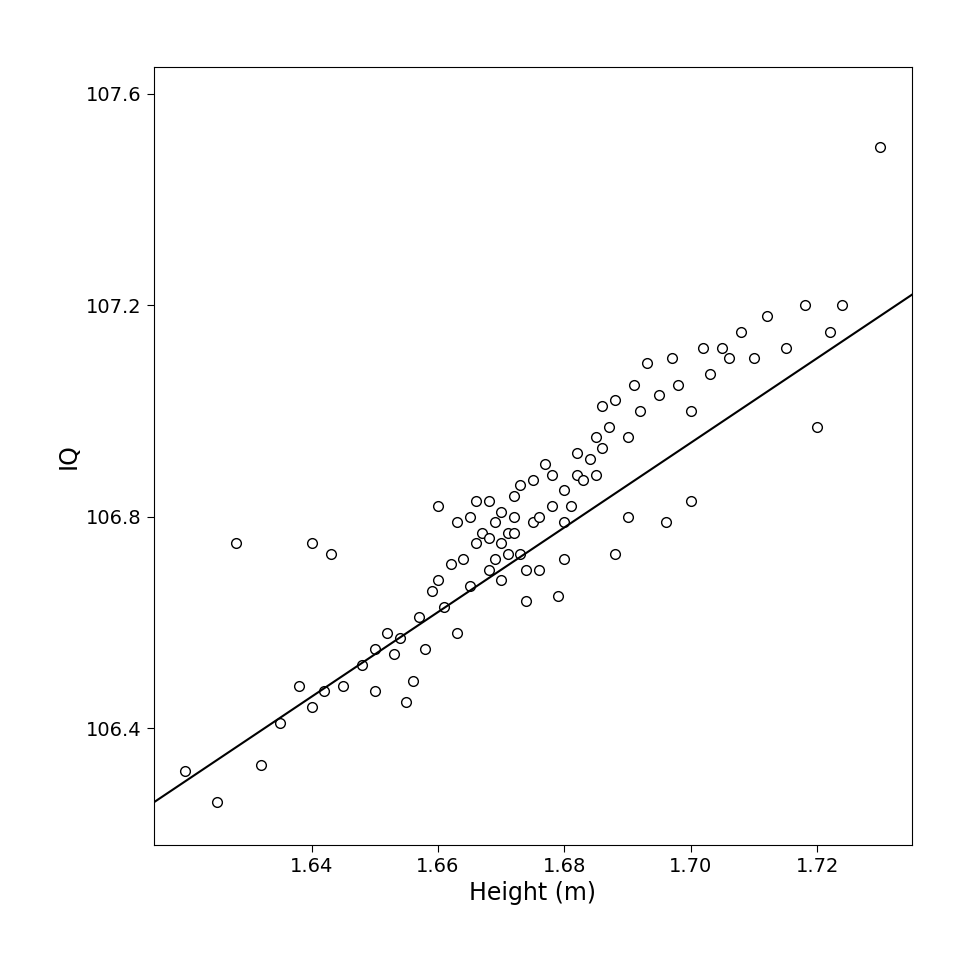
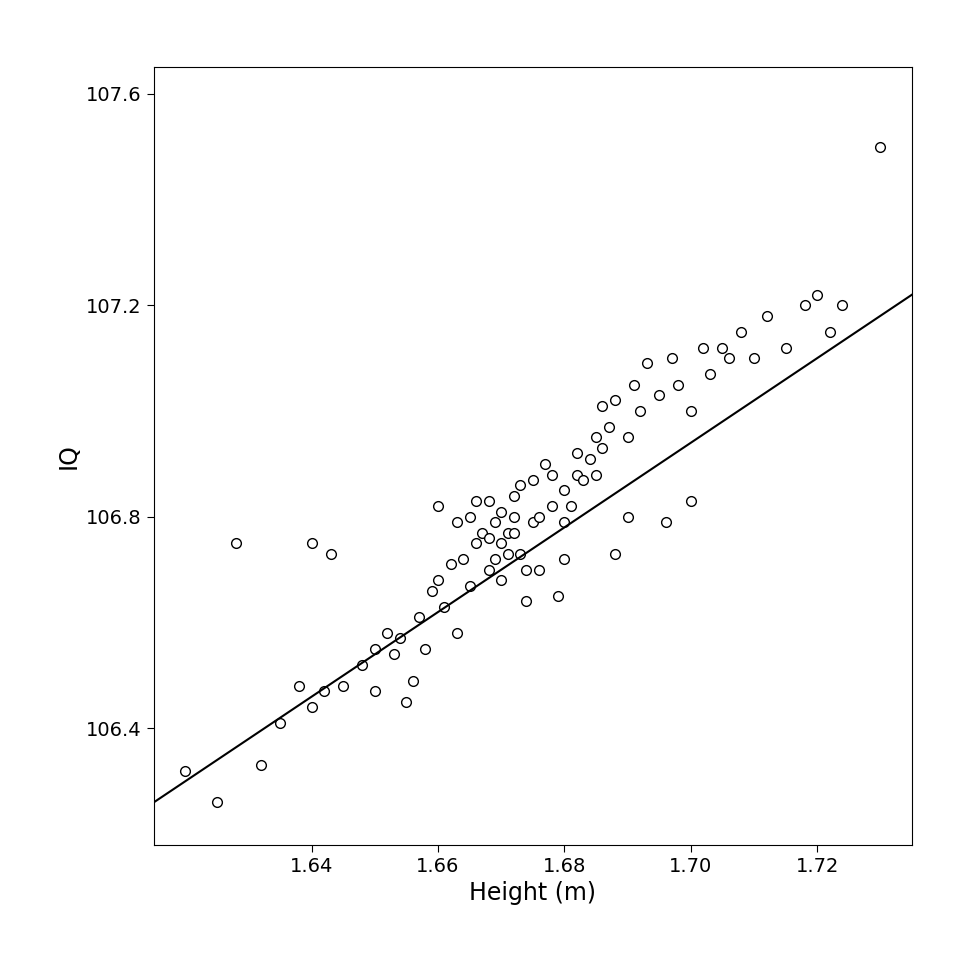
1.72: 106.97 -> 107.22
